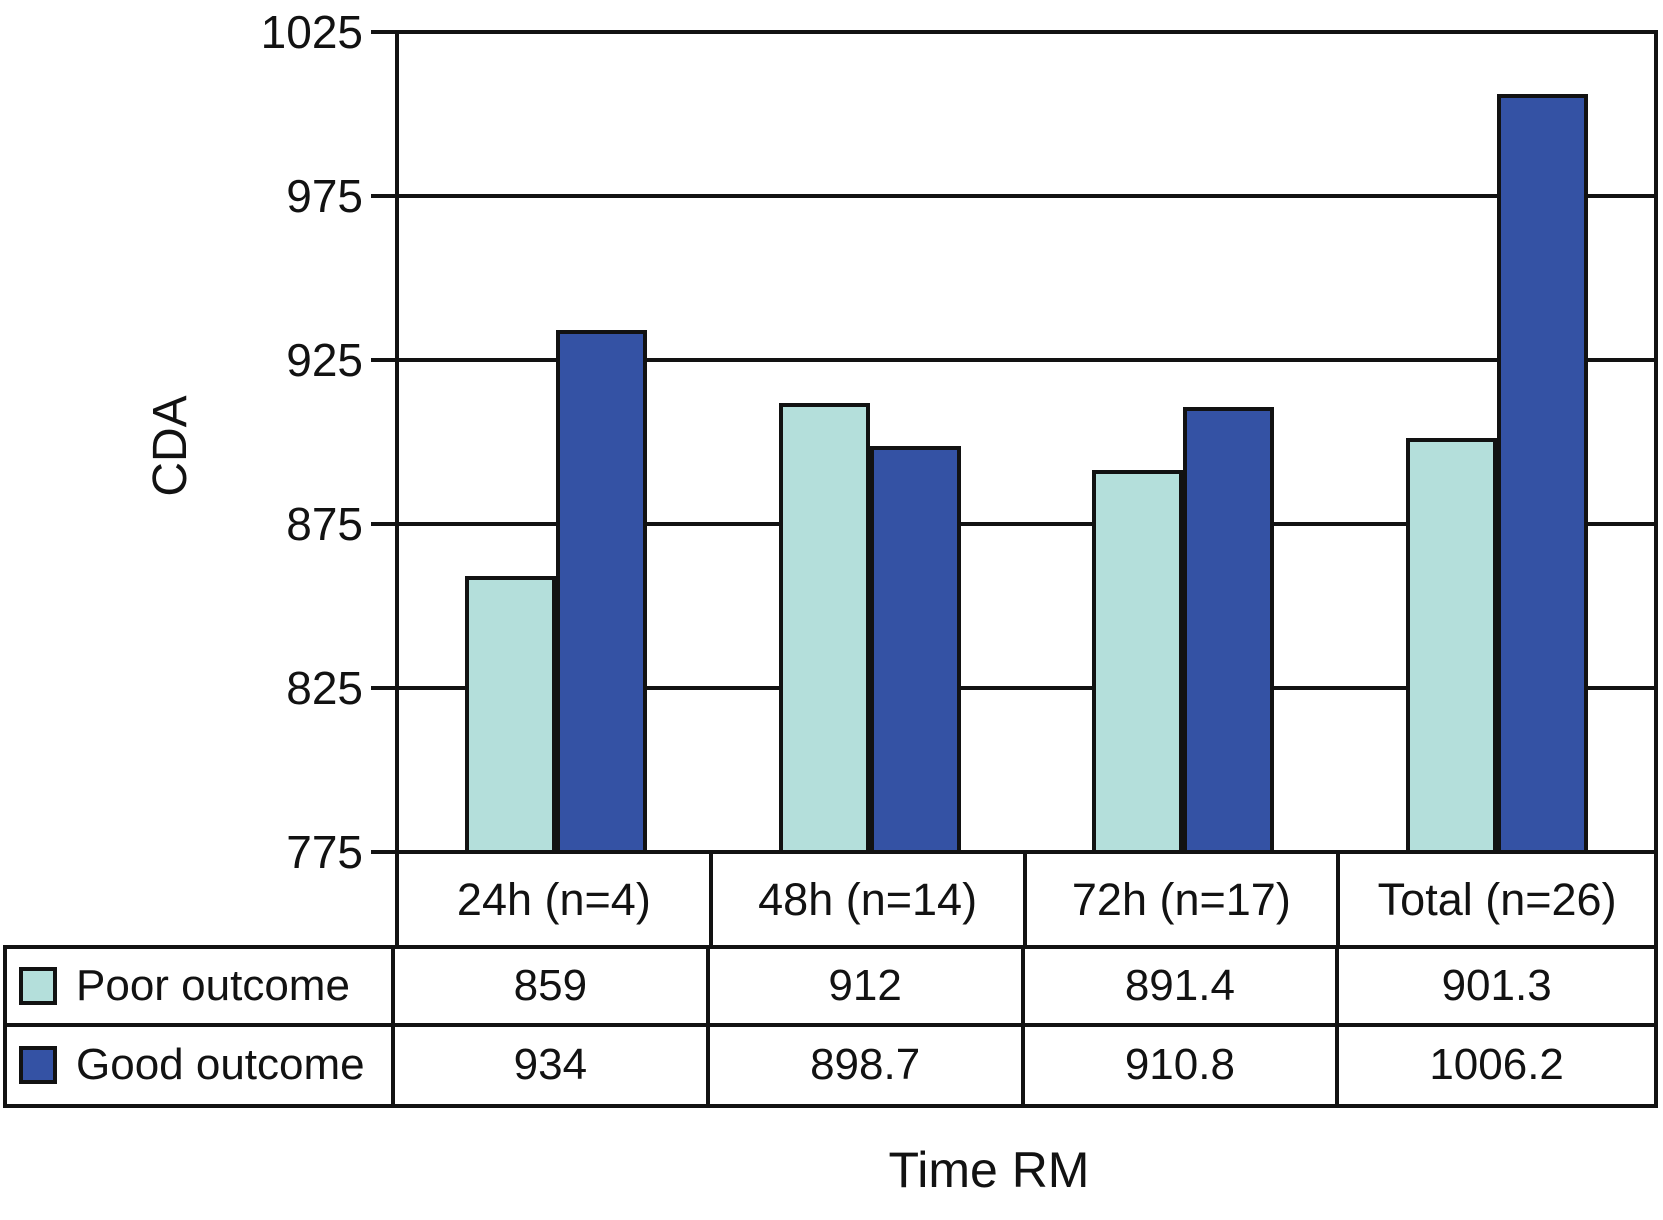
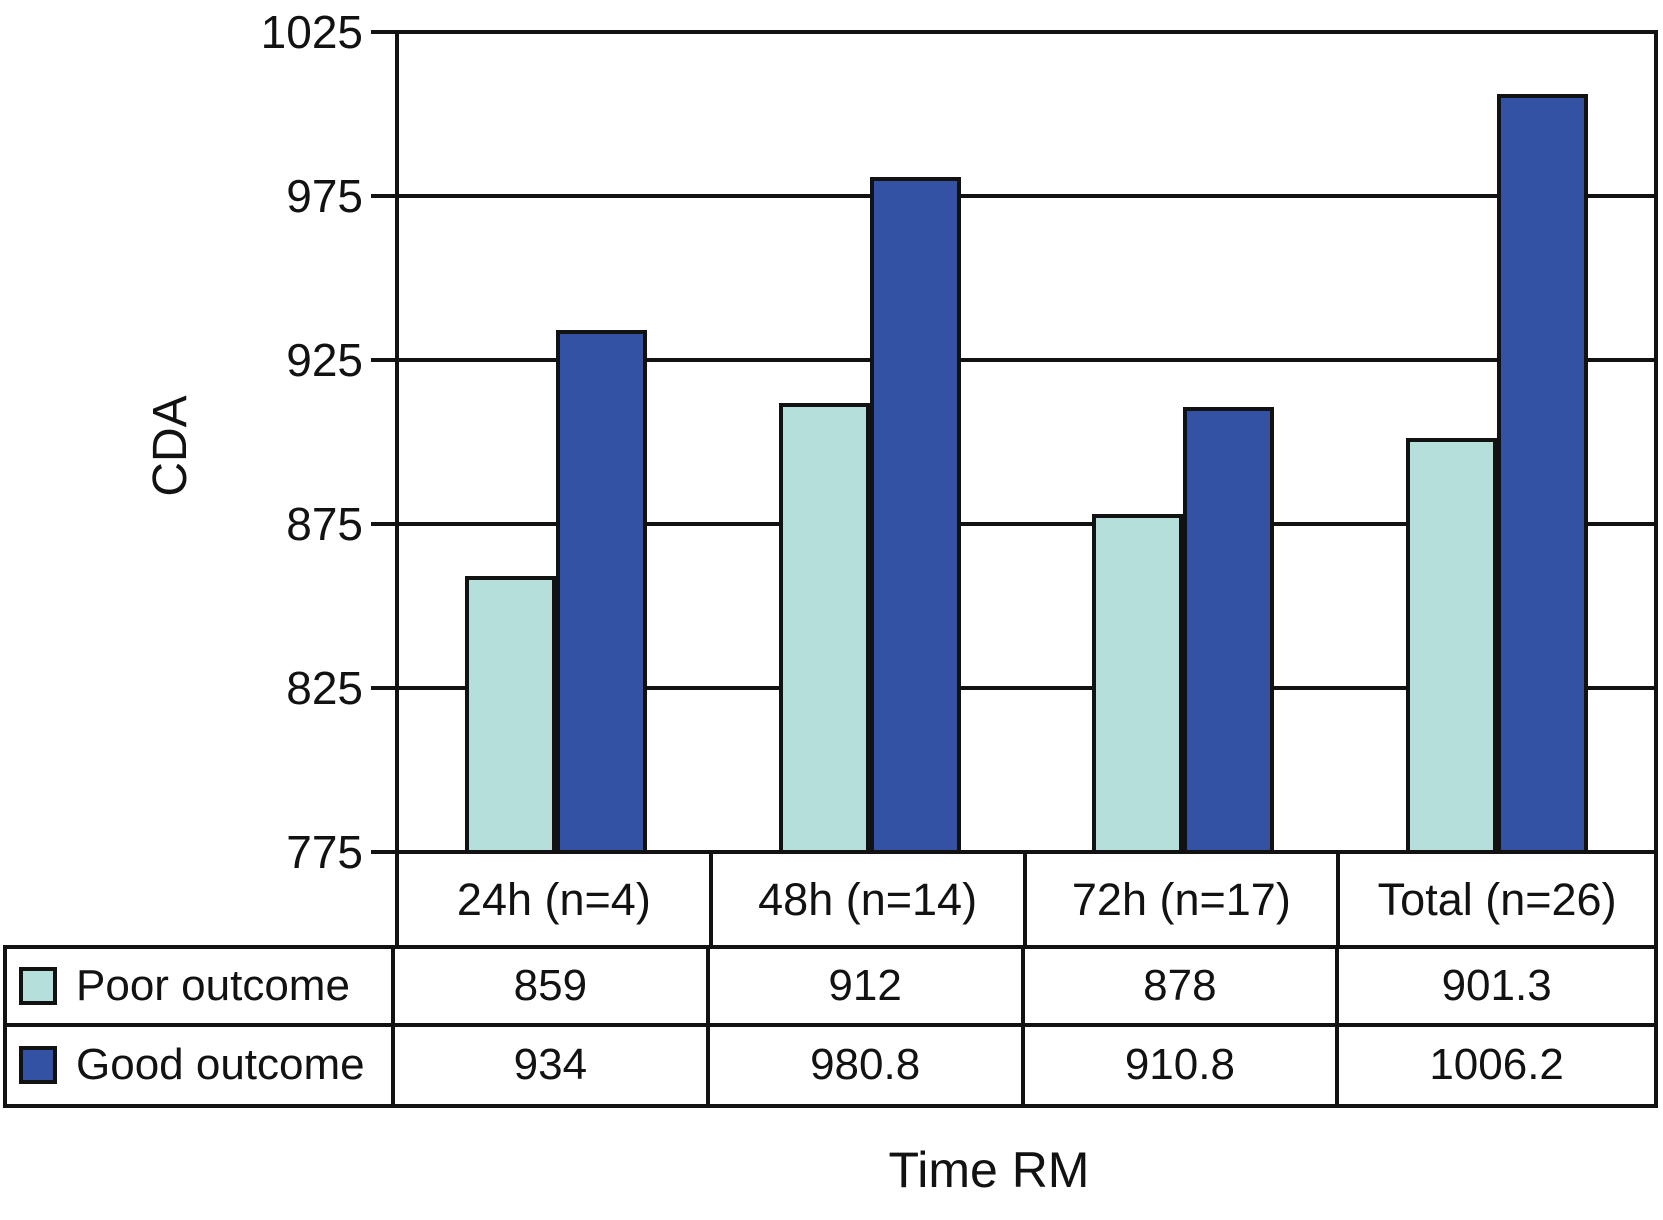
Good outcome/48h (n=14): 898.7 -> 980.8
Poor outcome/72h (n=17): 891.4 -> 878
